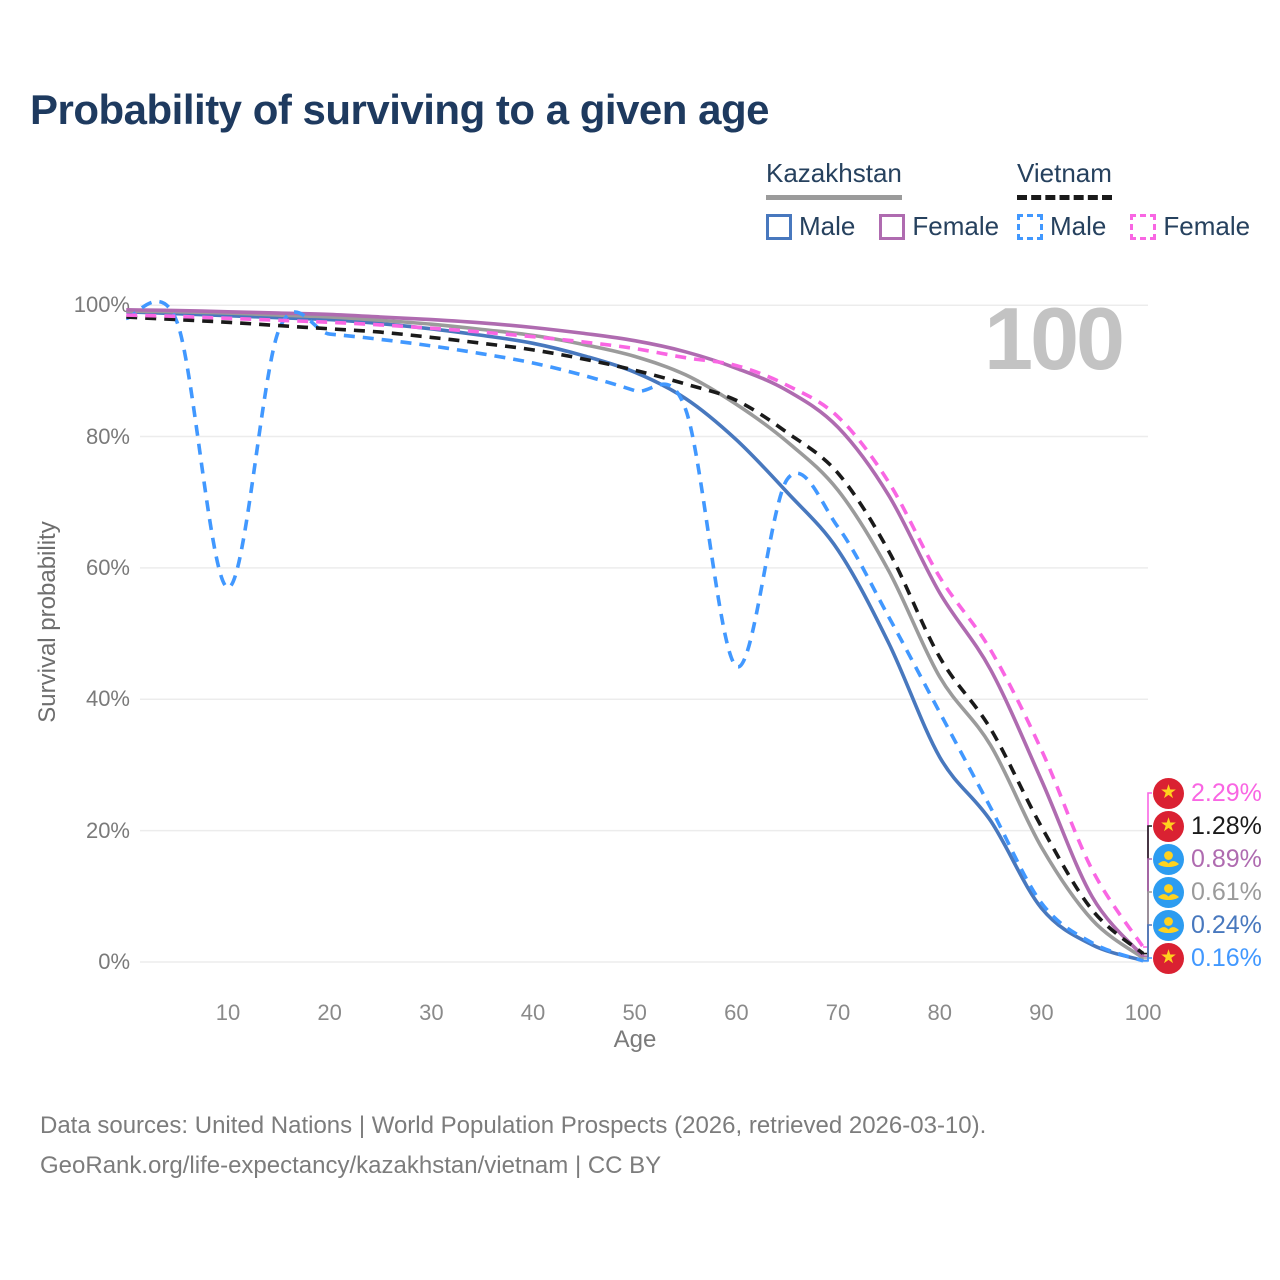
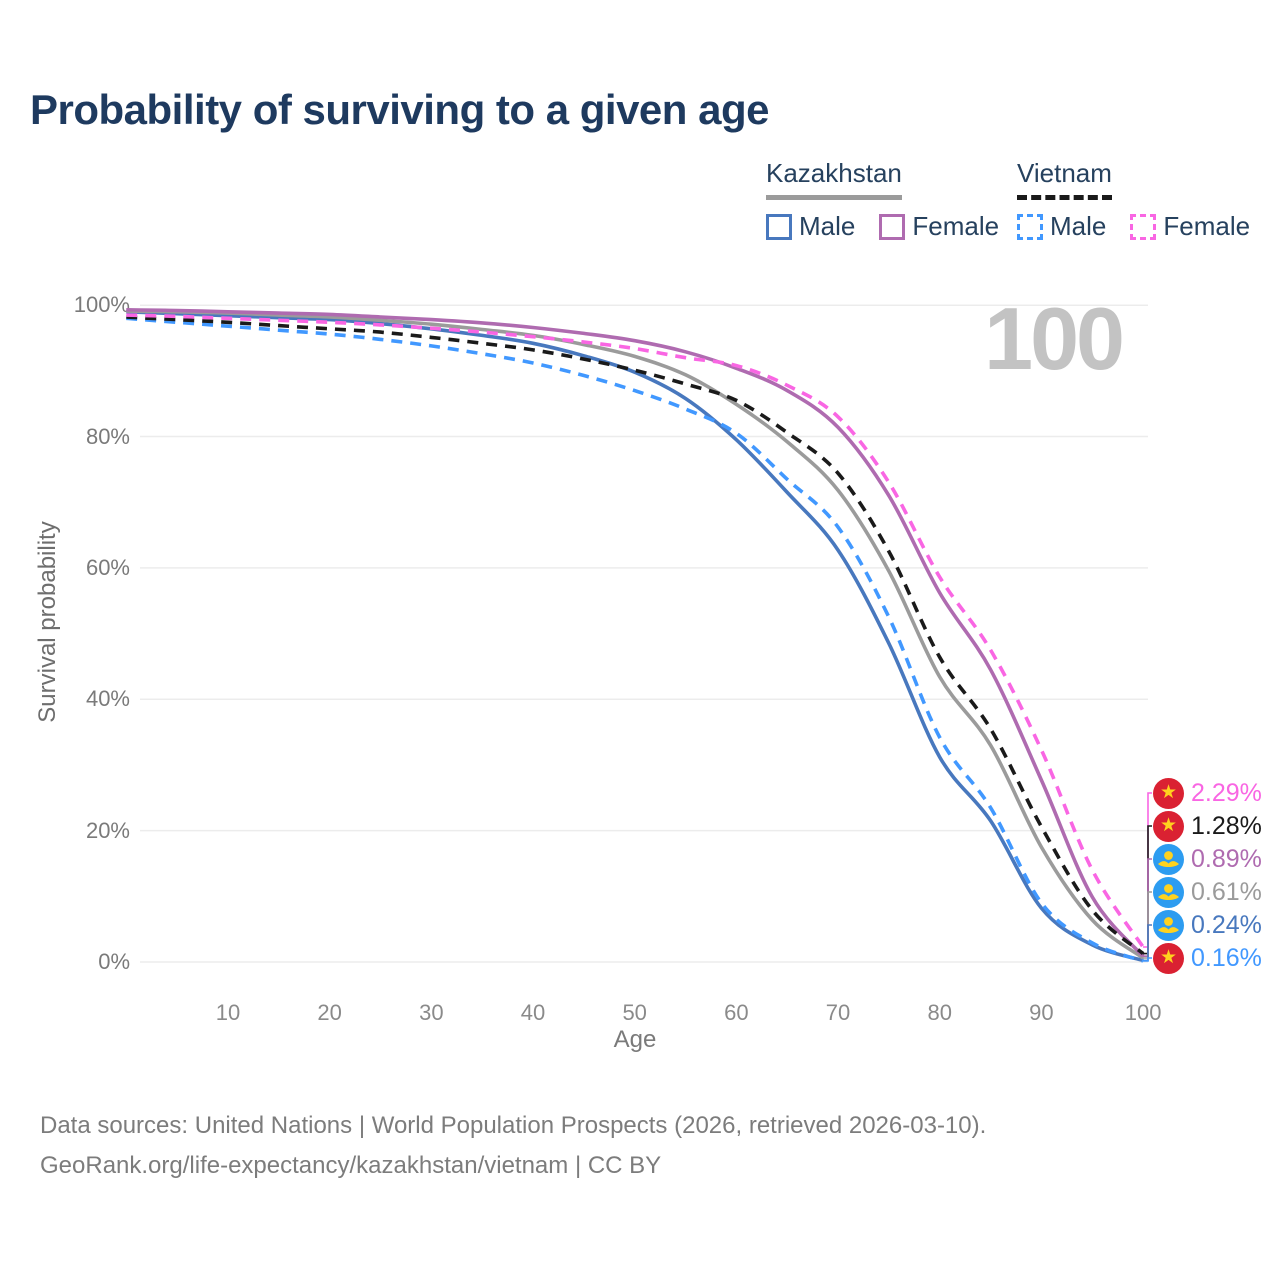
Vietnam Male/10: 57% -> 97%
Vietnam Male/60: 45% -> 80%
Vietnam Male/80: 38% -> 34%
